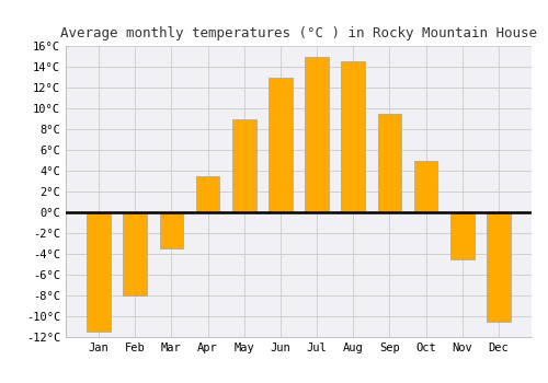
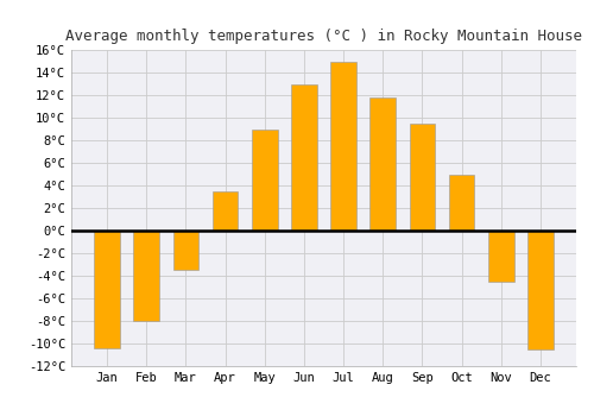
Jan: -11.5°C -> -10.4°C
Aug: 14.5°C -> 11.8°C
